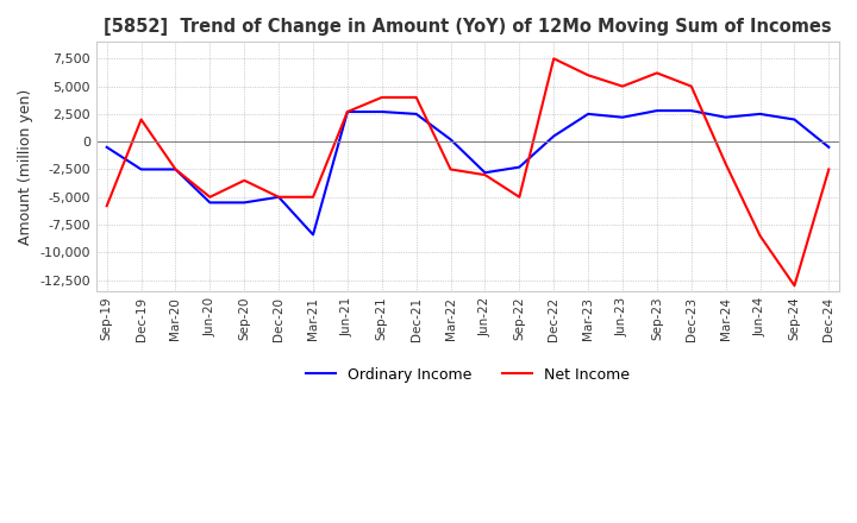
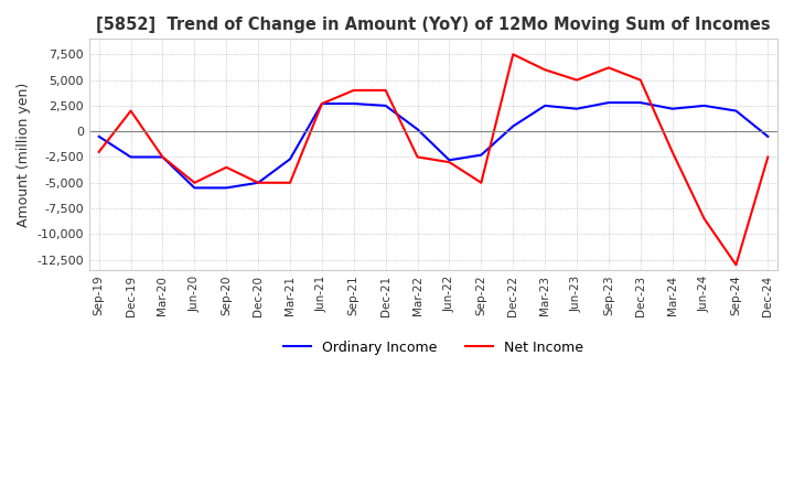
Net Income/Sep-19: -5,800 -> -2,000
Ordinary Income/Mar-21: -8,400 -> -2,700
